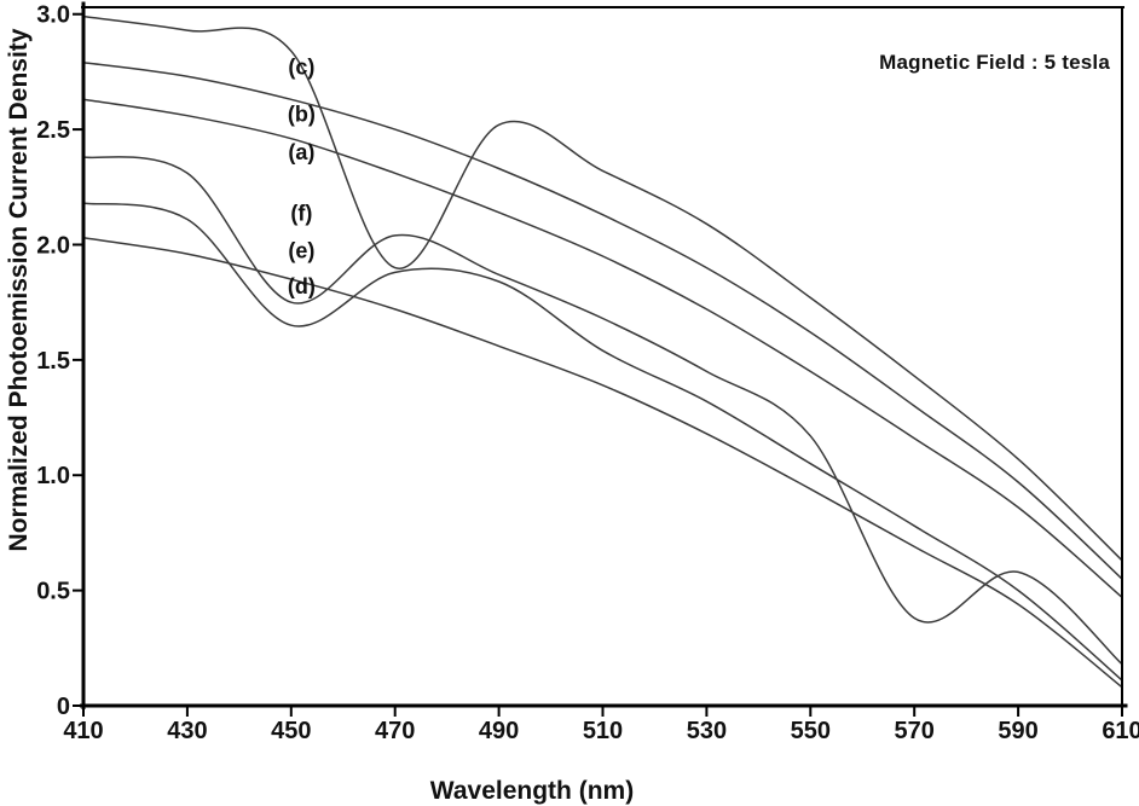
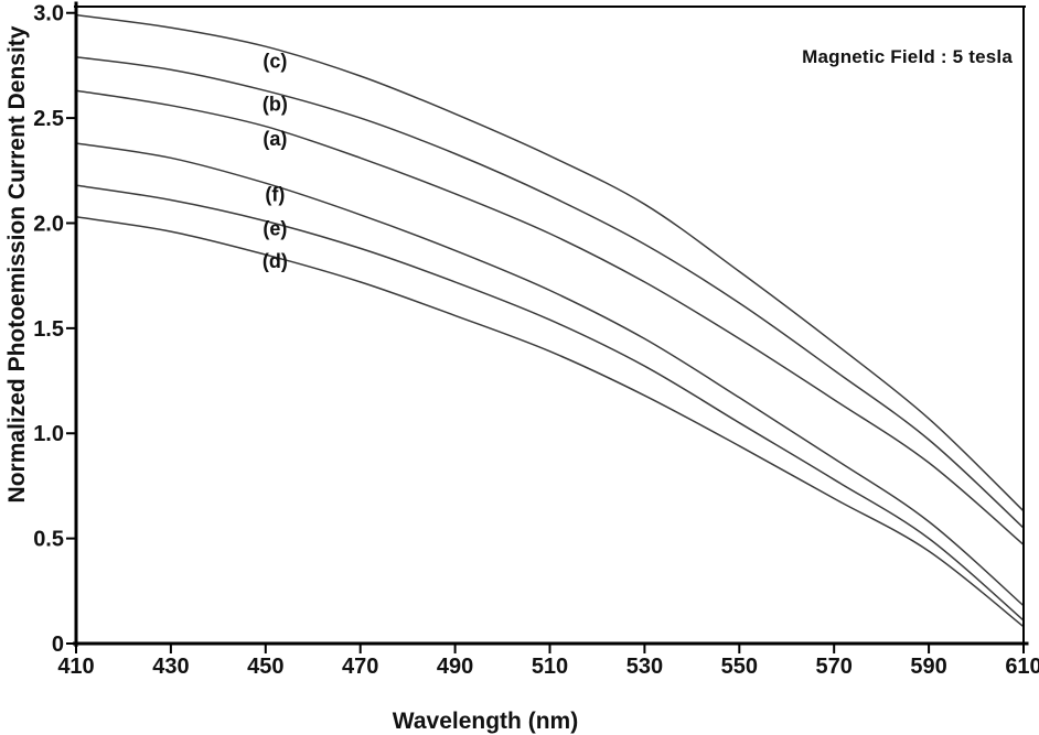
(f)/450: 1.75 -> 2.19
(e)/450: 1.65 -> 2.01
(c)/470: 1.90 -> 2.70
(e)/490: 1.84 -> 1.72
(f)/570: 0.38 -> 0.88
